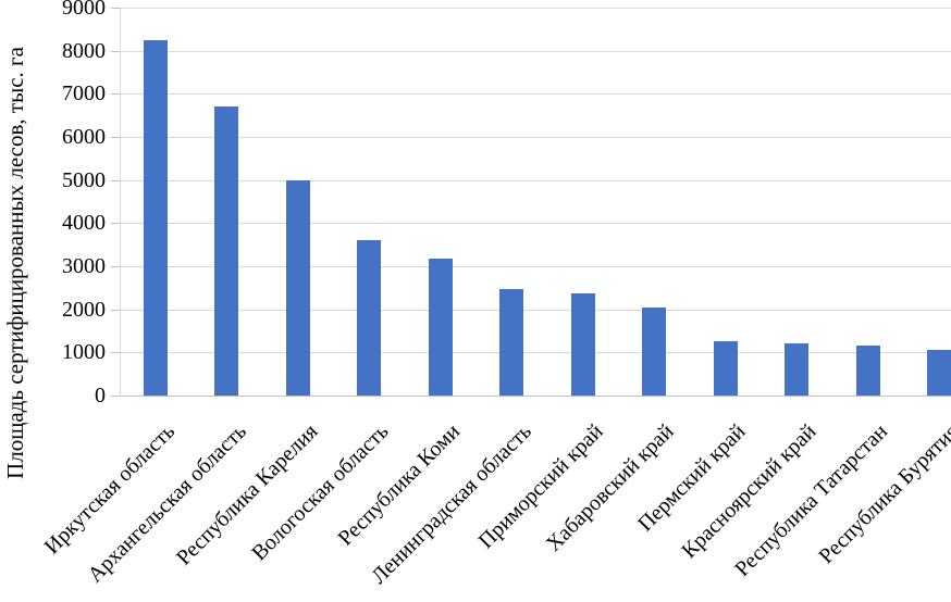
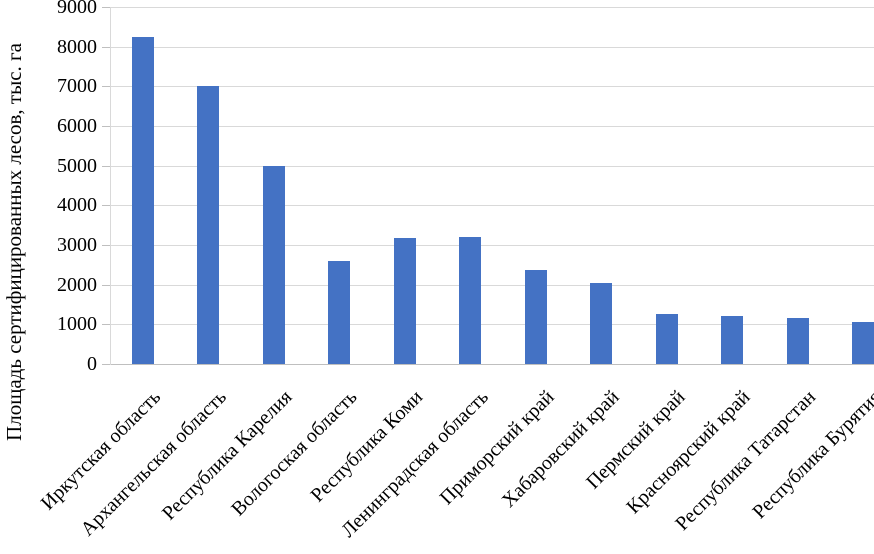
Архангельская область: 6700 -> 7000
Вологоская область: 3600 -> 2600
Ленинградская область: 2500 -> 3200
